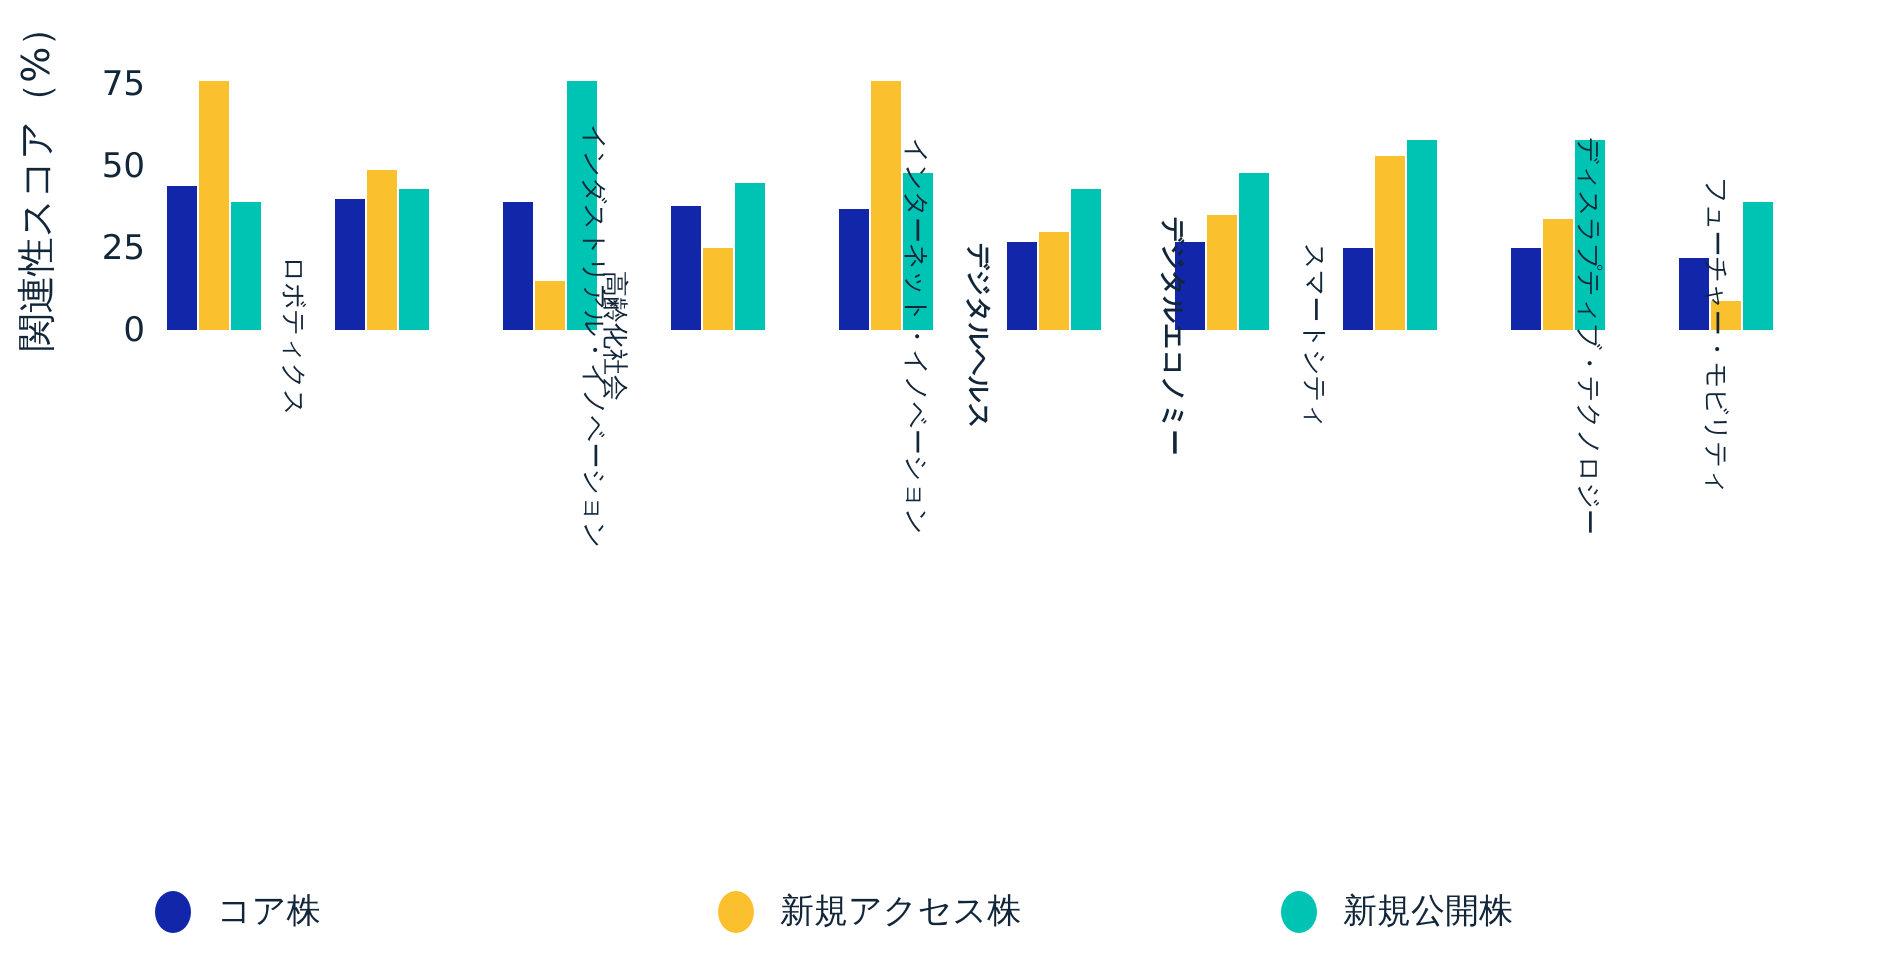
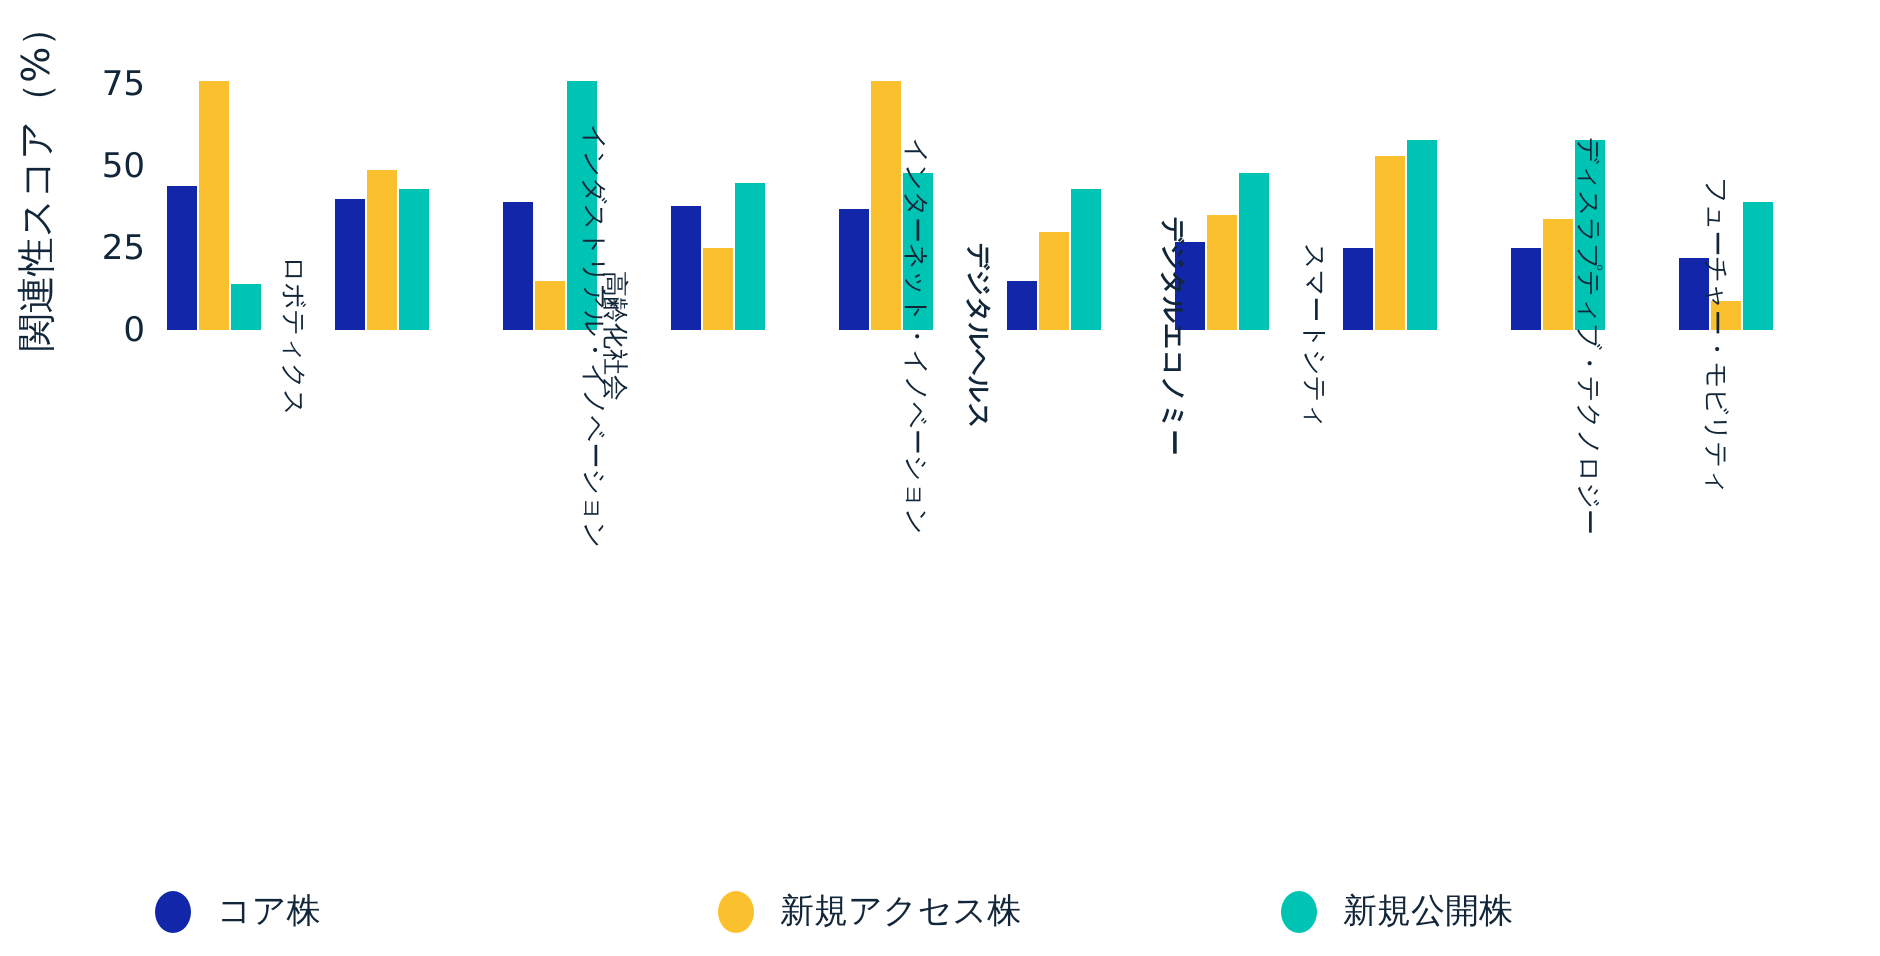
新規公開株/ロボティクス: 39 -> 14
コア株/デジタルエコノミー: 27 -> 15
